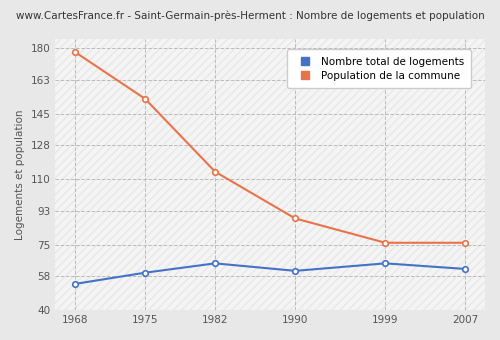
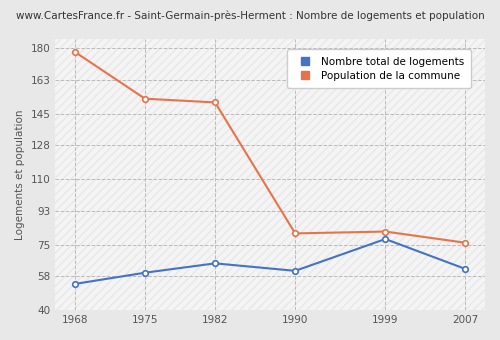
Population de la commune/1982: 114 -> 151
Population de la commune/1990: 89 -> 81
Nombre total de logements/1999: 65 -> 78
Population de la commune/1999: 76 -> 82
